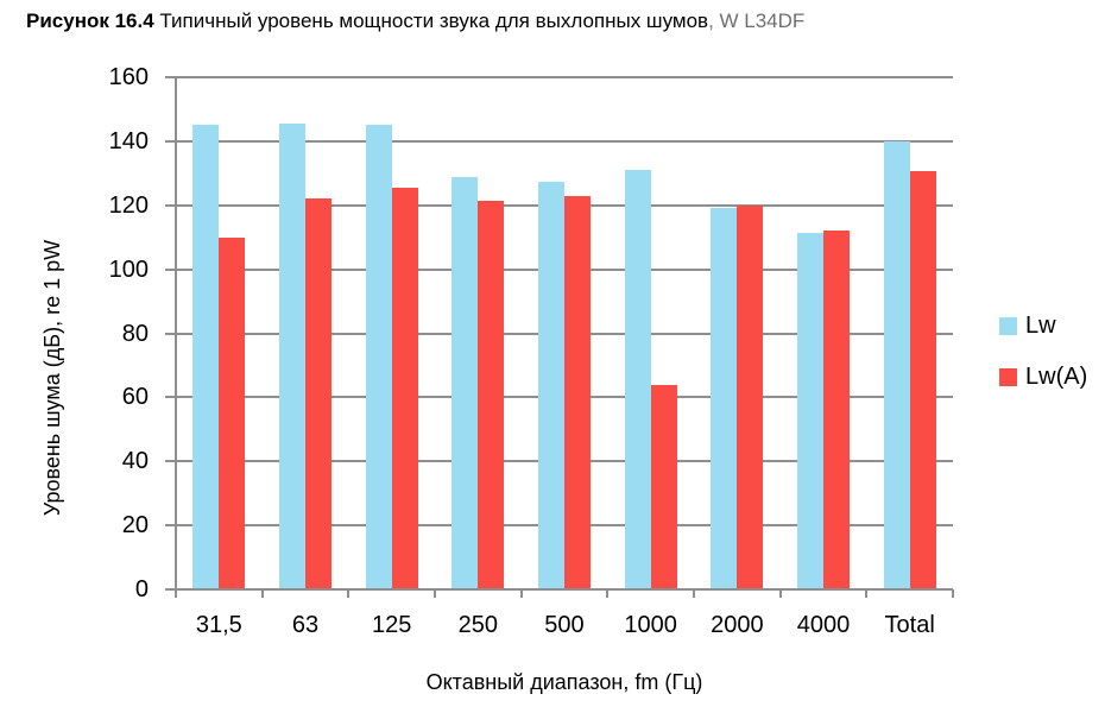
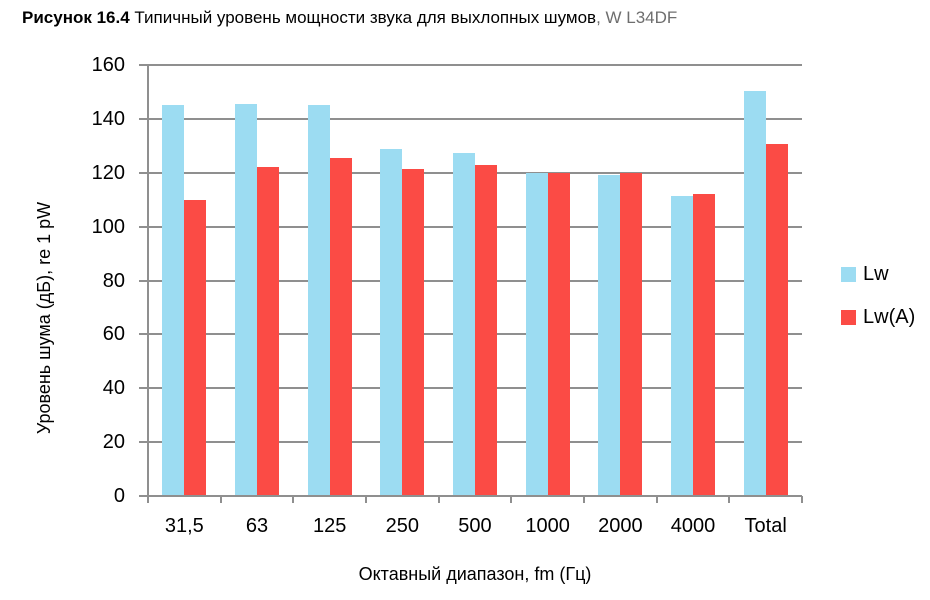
Lw/1000: 131 -> 120
Lw(A)/1000: 64 -> 120
Lw/Total: 140 -> 150
